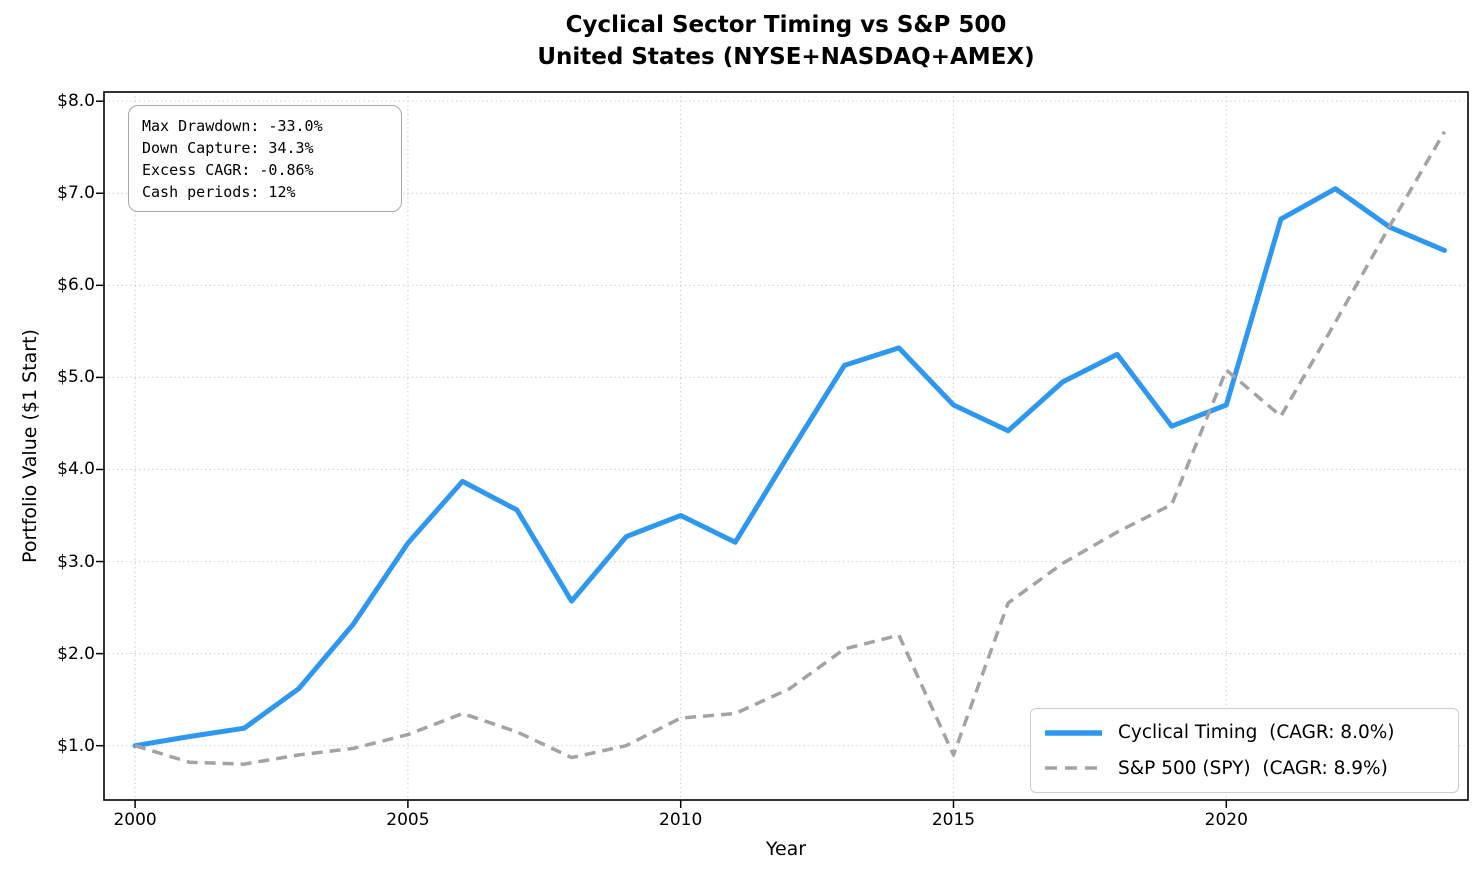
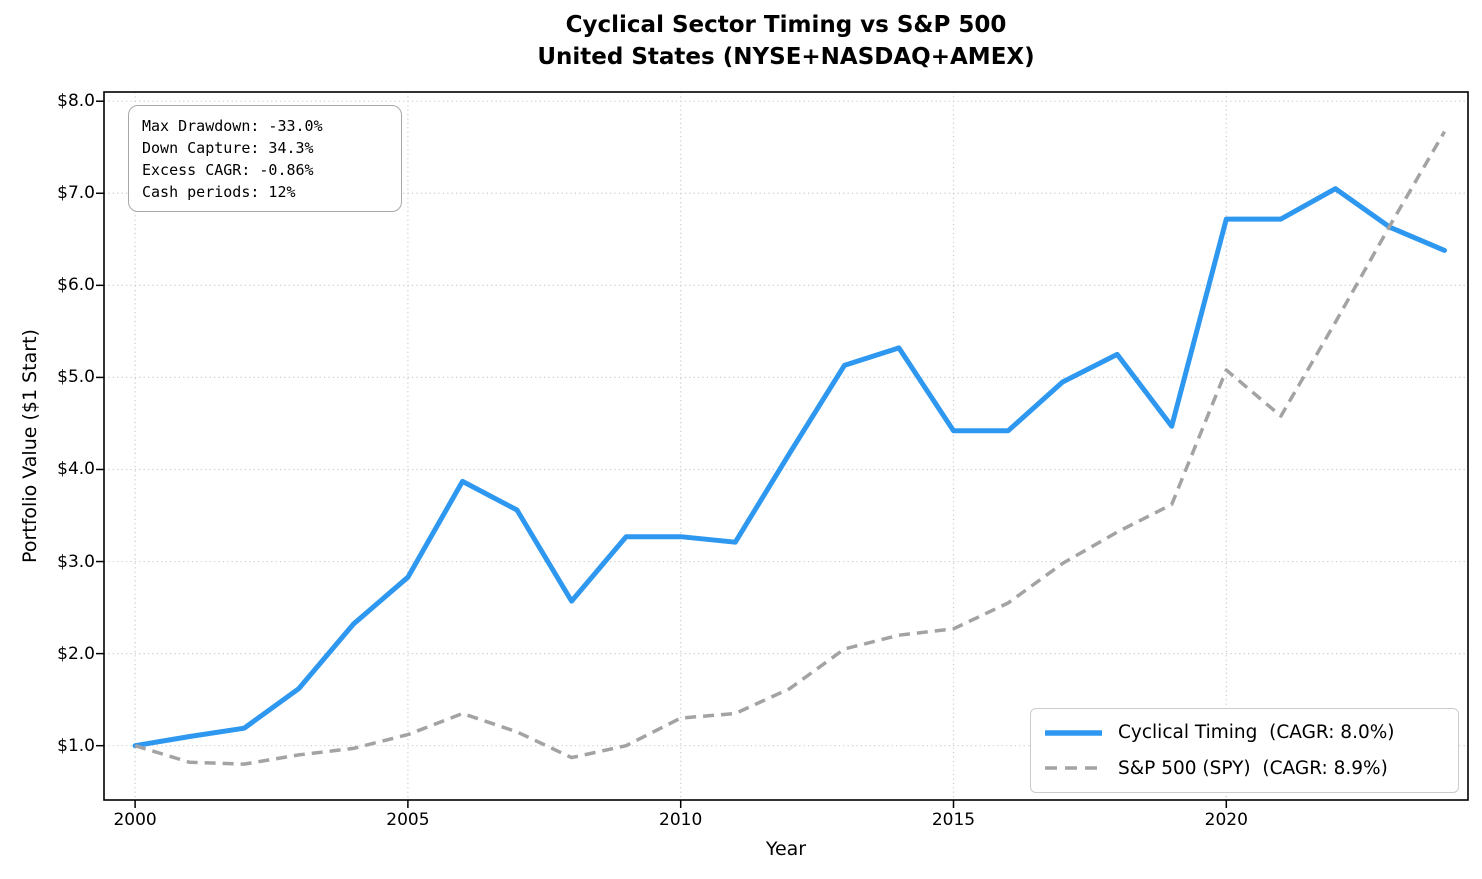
Cyclical Timing (CAGR: 8.0%)/2005: $3.2 -> $2.8
Cyclical Timing (CAGR: 8.0%)/2010: $3.5 -> $3.3
Cyclical Timing (CAGR: 8.0%)/2015: $4.7 -> $4.4
S&P 500 (SPY) (CAGR: 8.9%)/2015: $0.9 -> $2.3
Cyclical Timing (CAGR: 8.0%)/2020: $4.7 -> $6.7
